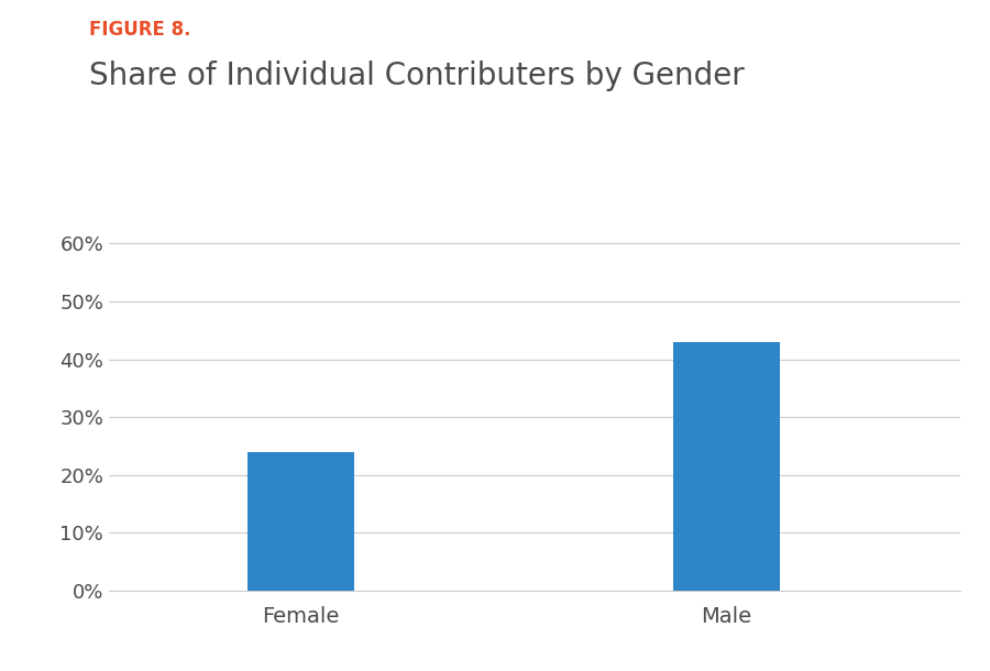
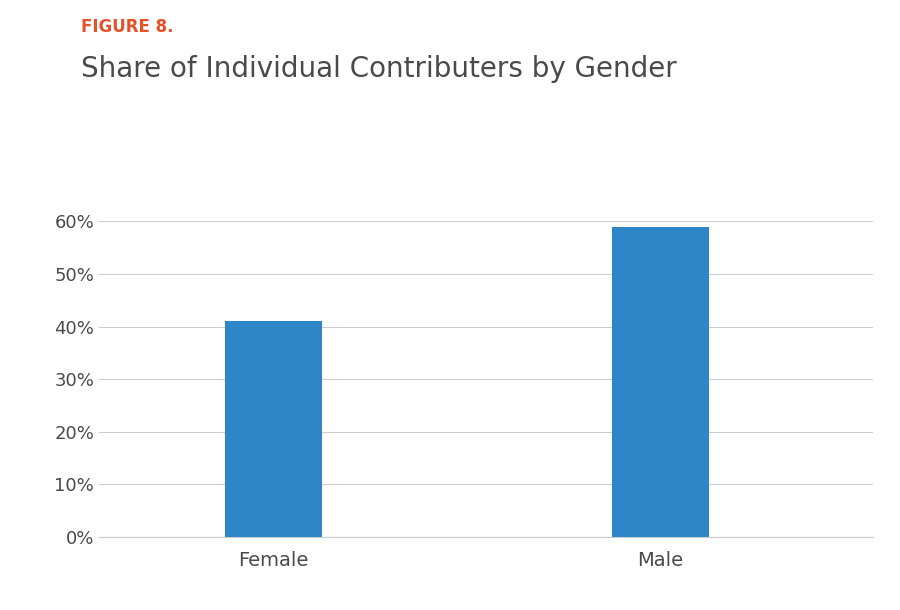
Female: 24% -> 41%
Male: 43% -> 59%
